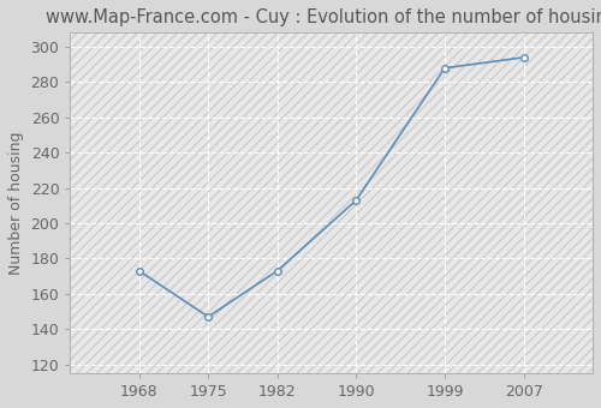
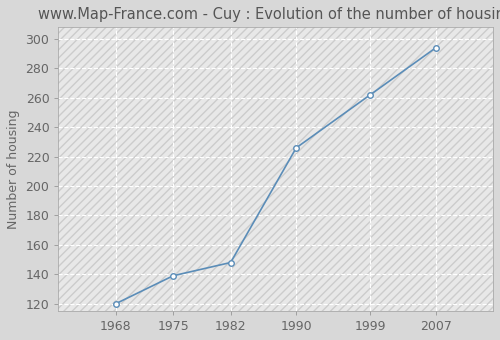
1968: 173 -> 120
1975: 147 -> 139
1982: 173 -> 148
1990: 213 -> 226
1999: 288 -> 262
